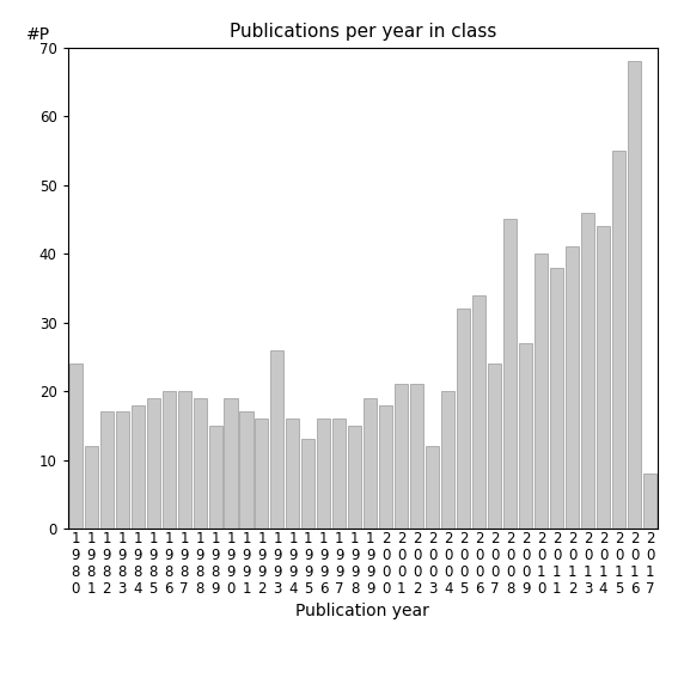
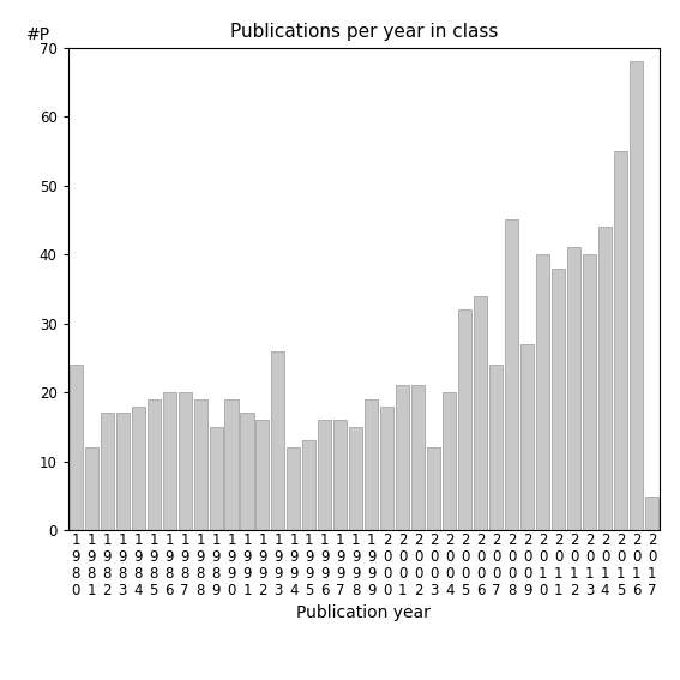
1 9 9 4: 16 -> 12
2 0 1 3: 46 -> 40
2 0 1 7: 8 -> 5
